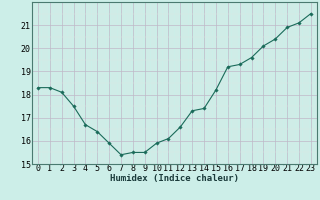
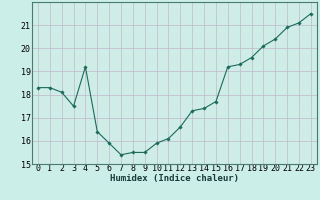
4: 16.7 -> 19.2
15: 18.2 -> 17.7
